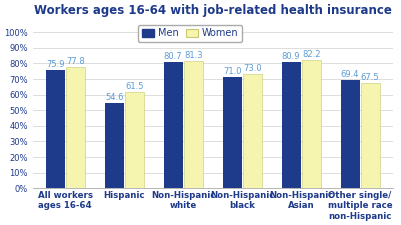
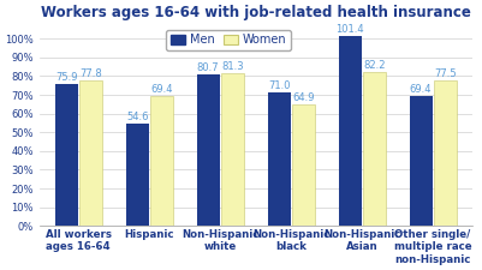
Women/Hispanic: 61.5 -> 69.4
Women/Non-Hispanic black: 73.0 -> 64.9
Men/Non-Hispanic Asian: 80.9 -> 101.4
Women/Other single/ multiple race non-Hispanic: 67.5 -> 77.5
